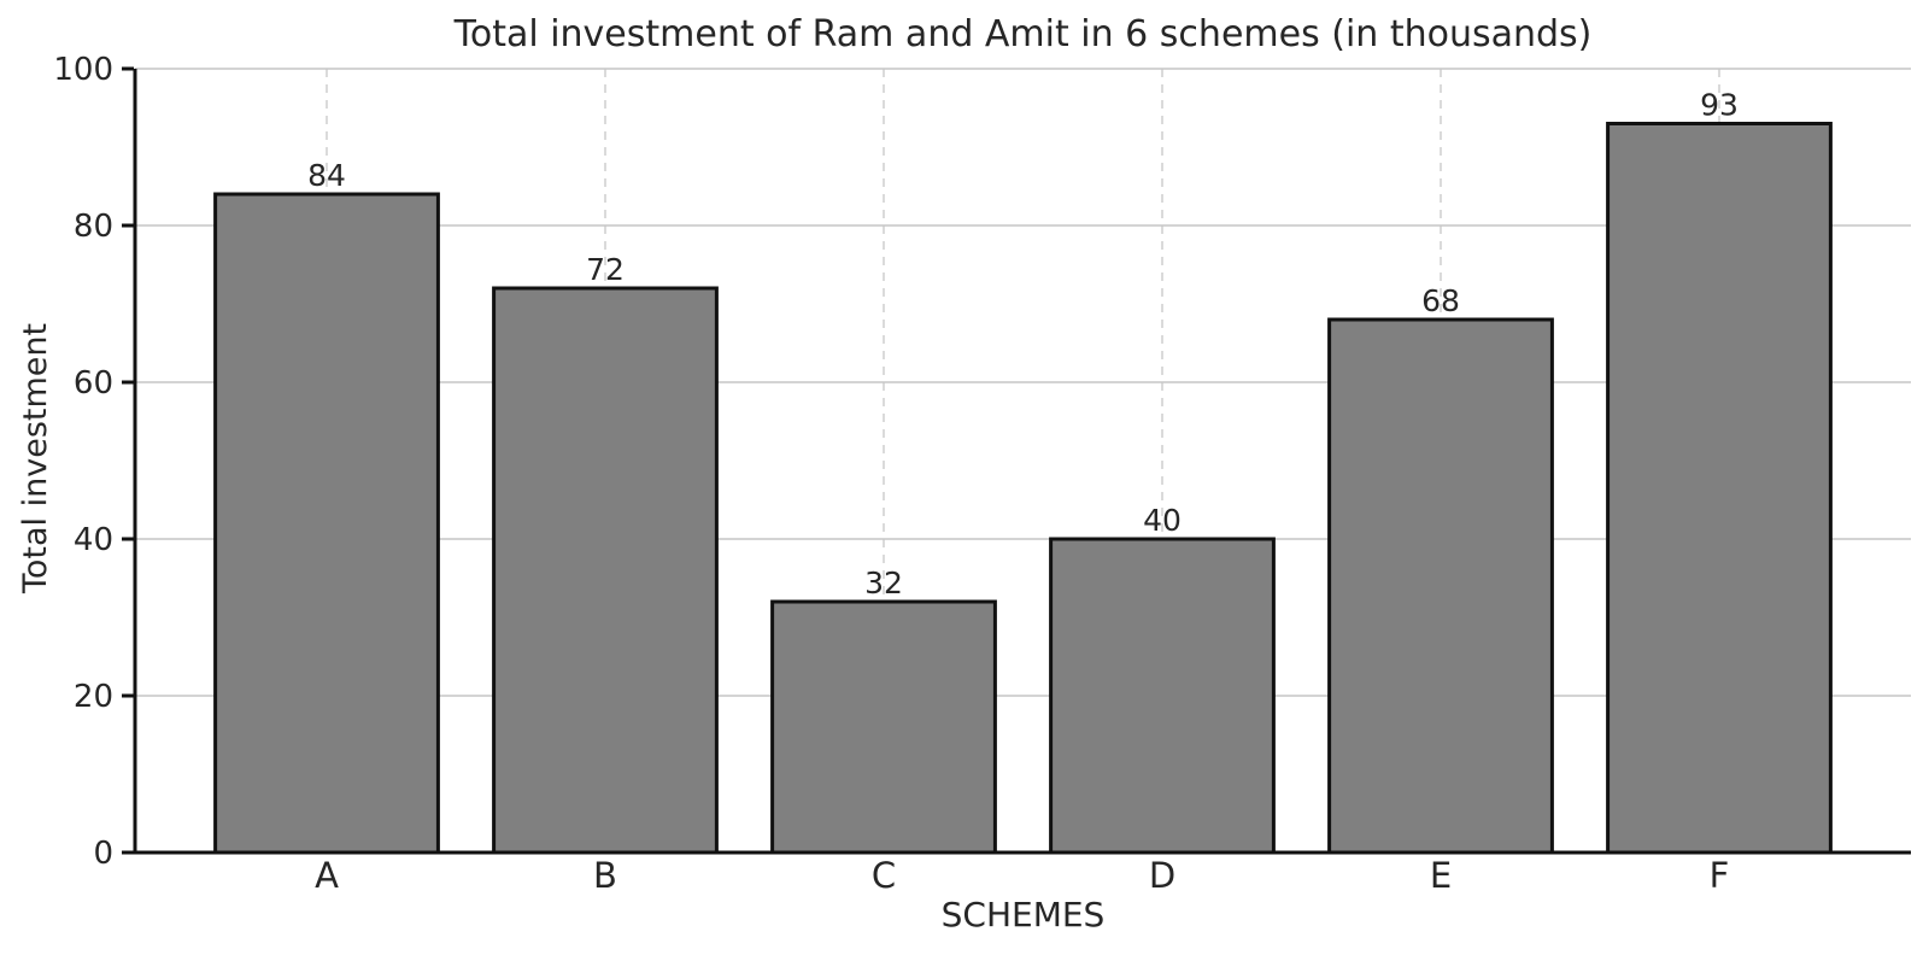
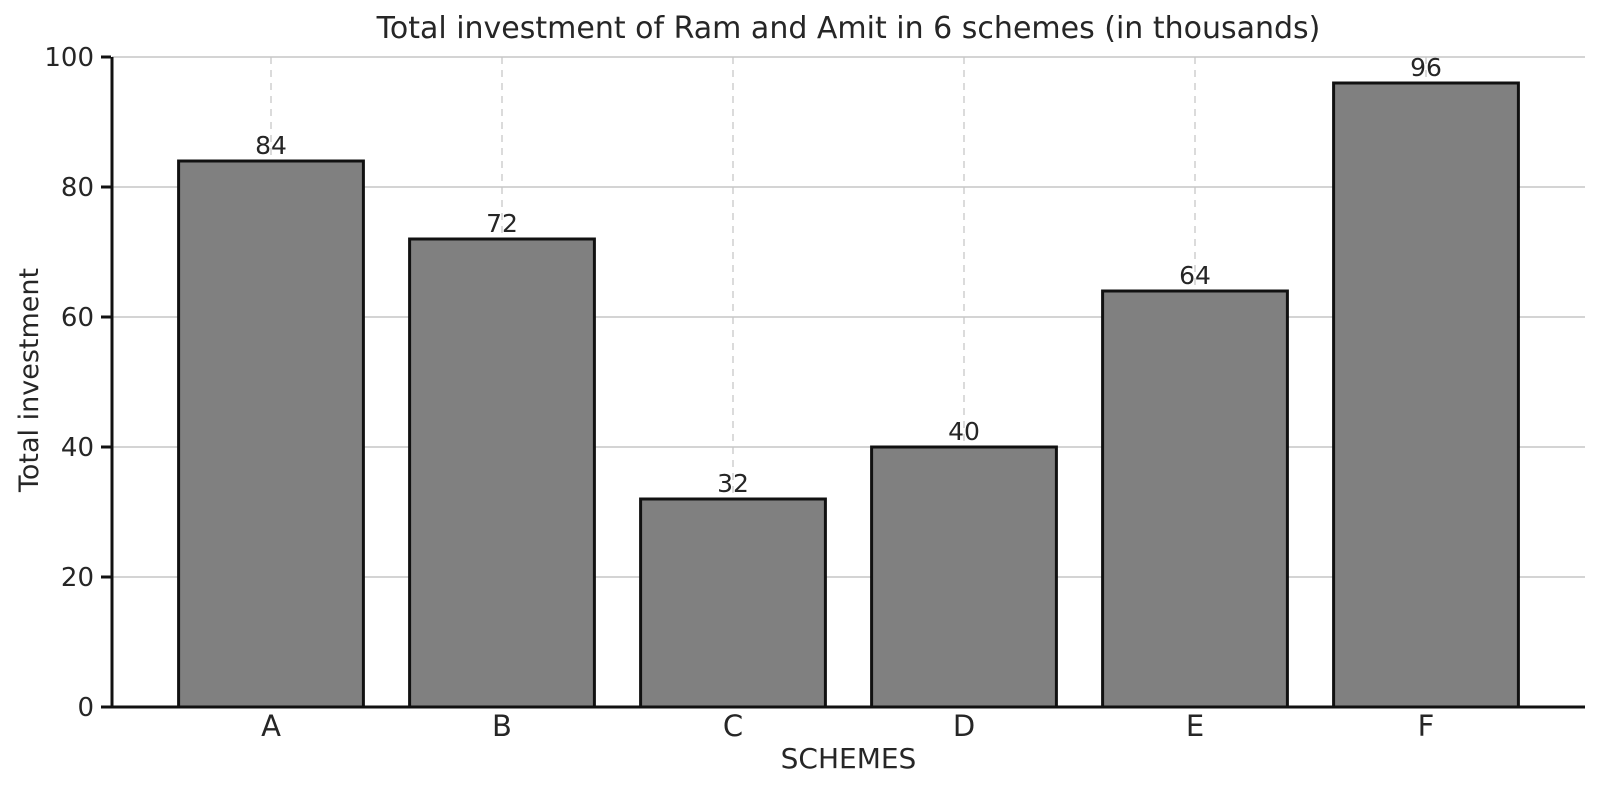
E: 68 -> 64
F: 93 -> 96
